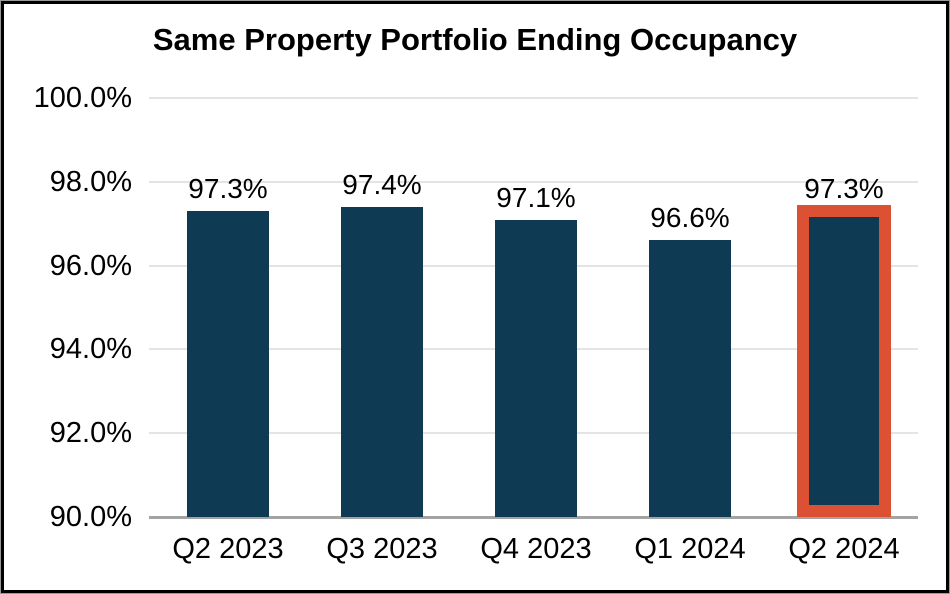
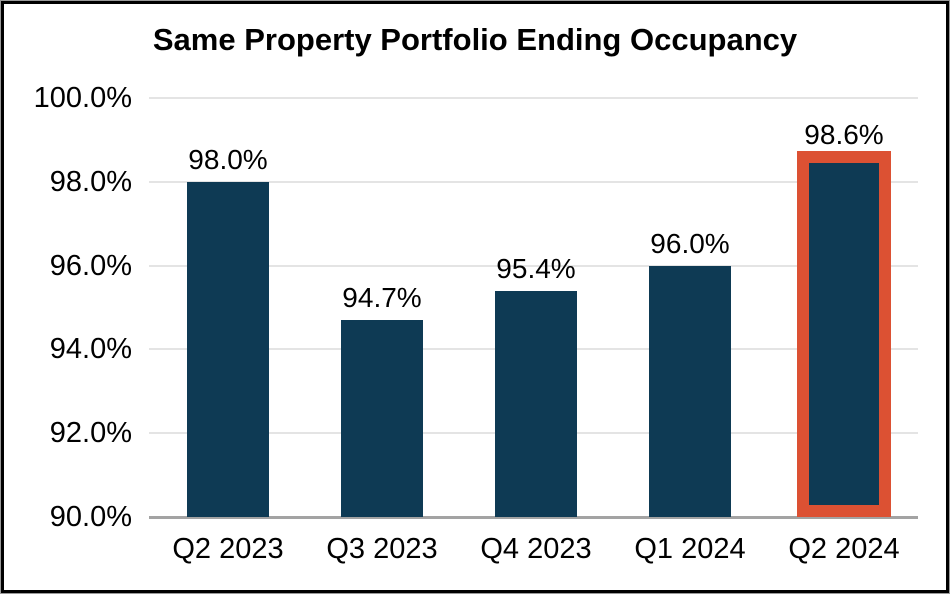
Q2 2023: 97.3% -> 98.0%
Q3 2023: 97.4% -> 94.7%
Q4 2023: 97.1% -> 95.4%
Q1 2024: 96.6% -> 96.0%
Q2 2024: 97.3% -> 98.6%
